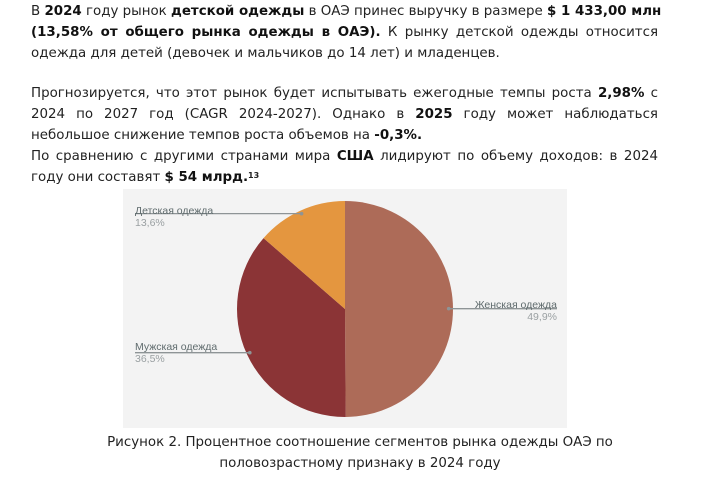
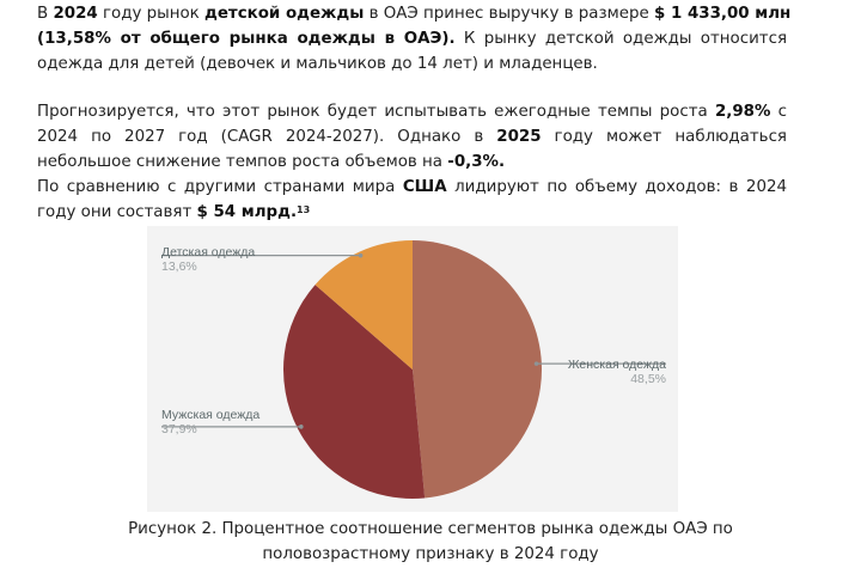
Женская одежда: 49,9% -> 48,5%
Мужская одежда: 36,5% -> 37,9%
